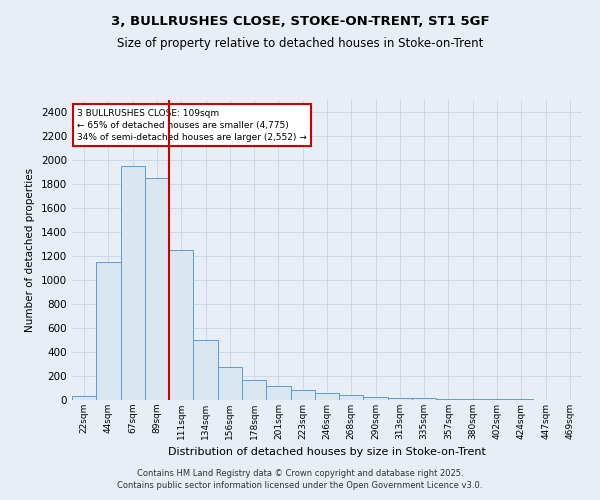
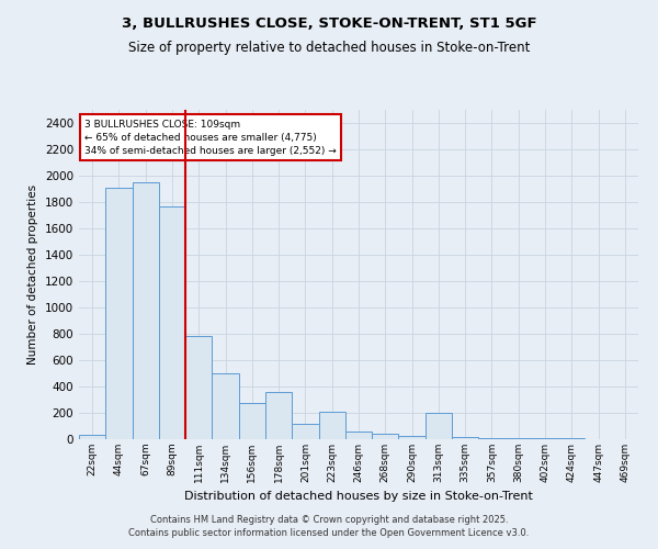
44sqm: 1150 -> 1910
89sqm: 1850 -> 1770
111sqm: 1250 -> 780
178sqm: 160 -> 360
223sqm: 80 -> 210
313sqm: 20 -> 200
